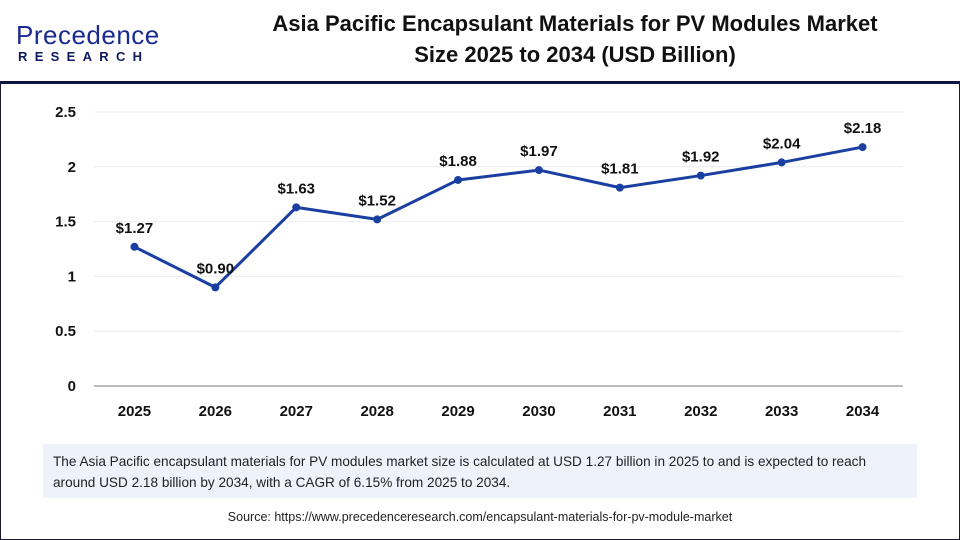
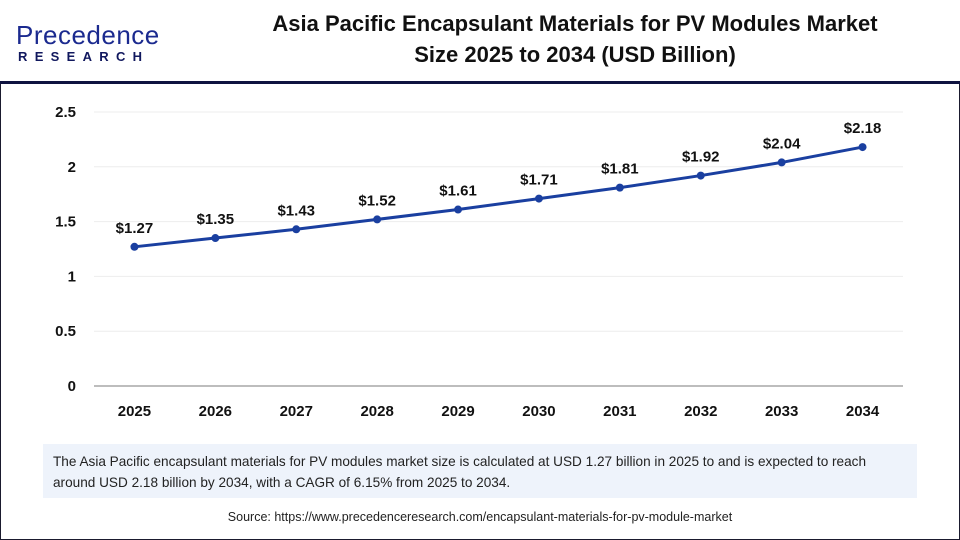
2026: $0.90 -> $1.35
2027: $1.63 -> $1.43
2029: $1.88 -> $1.61
2030: $1.97 -> $1.71
